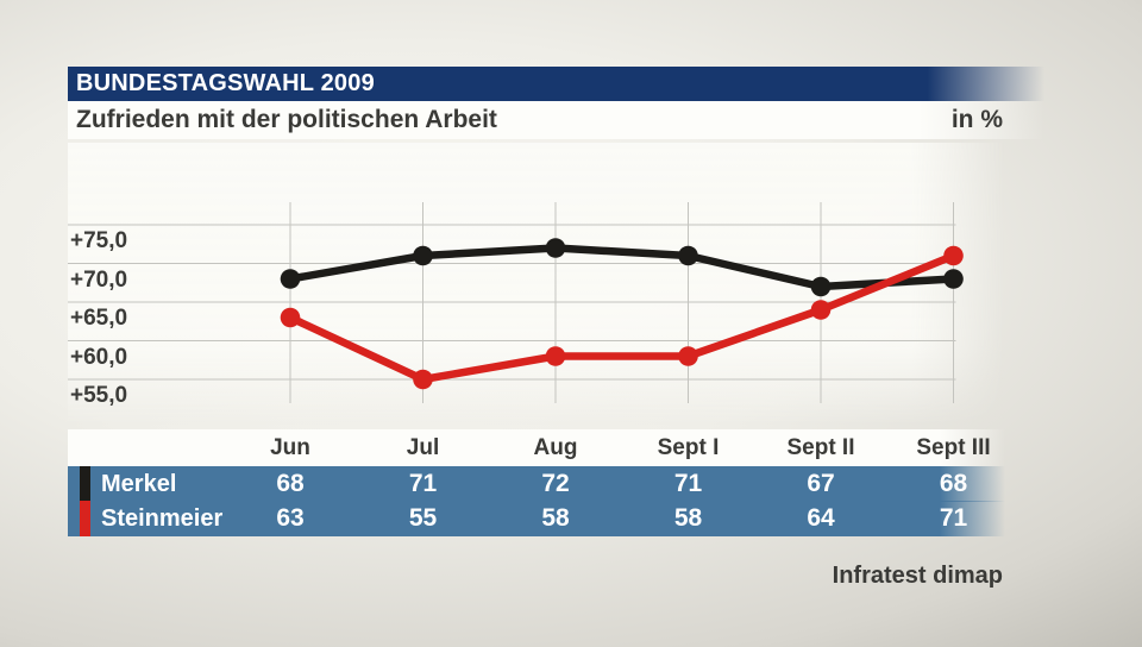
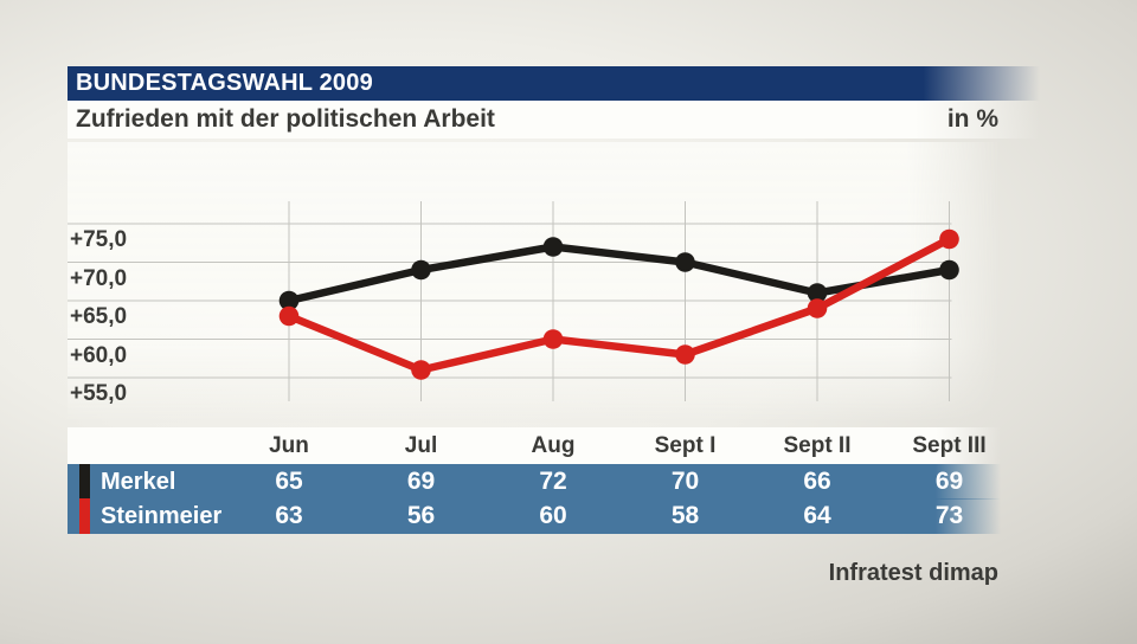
Merkel/Jun: 68 -> 65
Merkel/Jul: 71 -> 69
Steinmeier/Jul: 55 -> 56
Steinmeier/Aug: 58 -> 60
Merkel/Sept I: 71 -> 70
Merkel/Sept II: 67 -> 66
Merkel/Sept III: 68 -> 69
Steinmeier/Sept III: 71 -> 73
